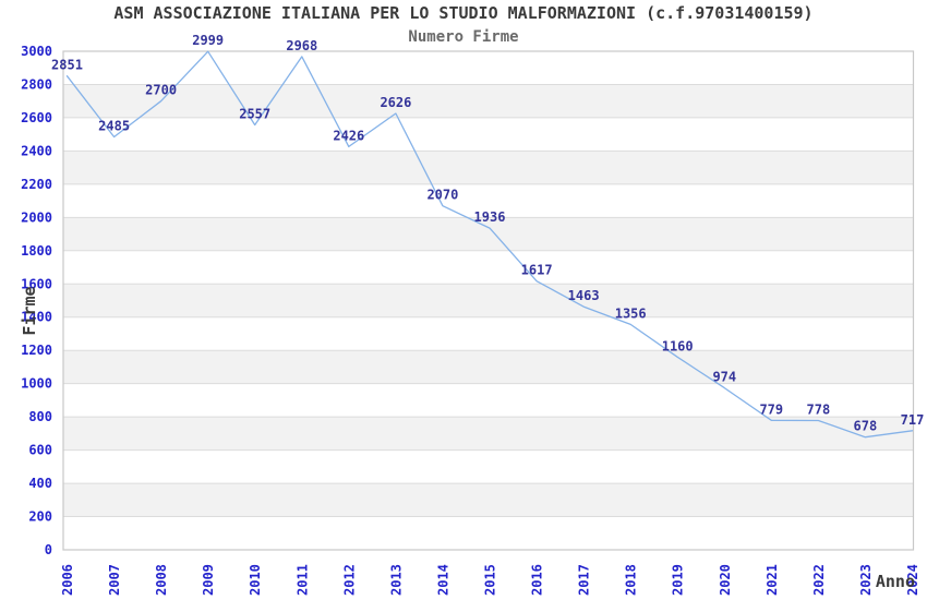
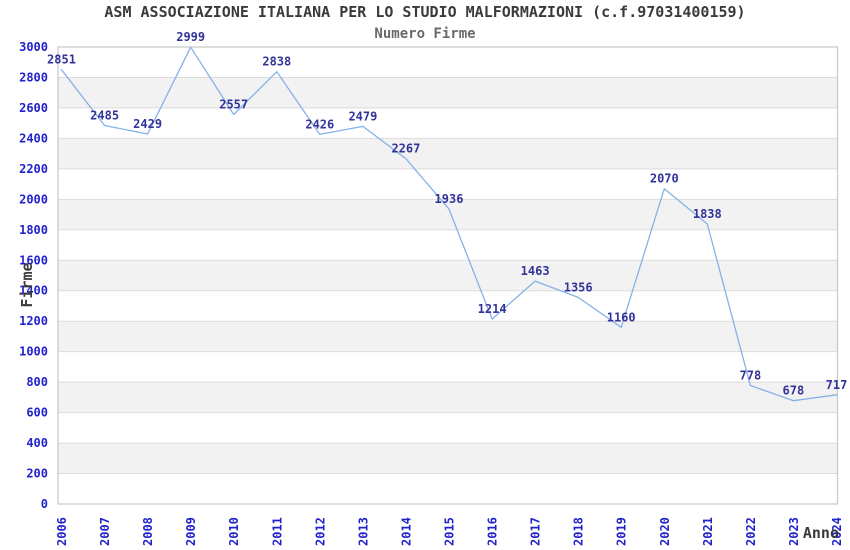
2008: 2700 -> 2429
2011: 2968 -> 2838
2013: 2626 -> 2479
2014: 2070 -> 2267
2016: 1617 -> 1214
2020: 974 -> 2070
2021: 779 -> 1838
